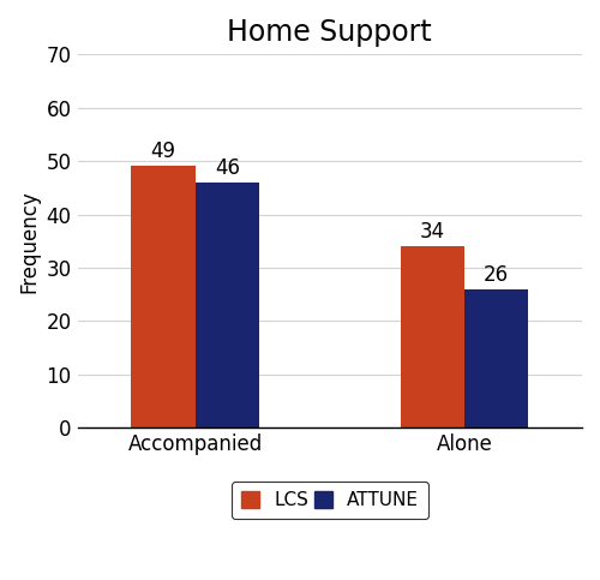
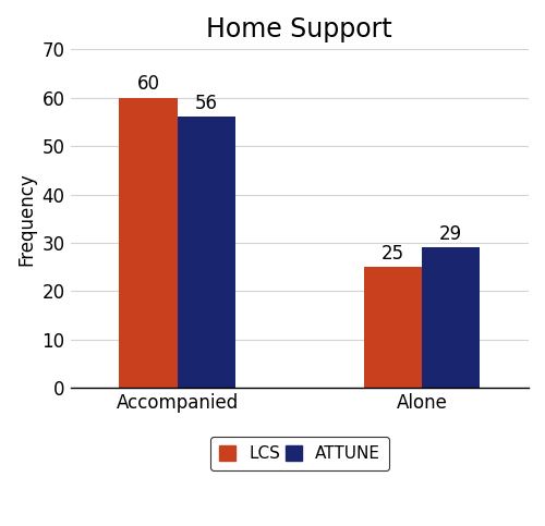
LCS/Accompanied: 49 -> 60
ATTUNE/Accompanied: 46 -> 56
LCS/Alone: 34 -> 25
ATTUNE/Alone: 26 -> 29
